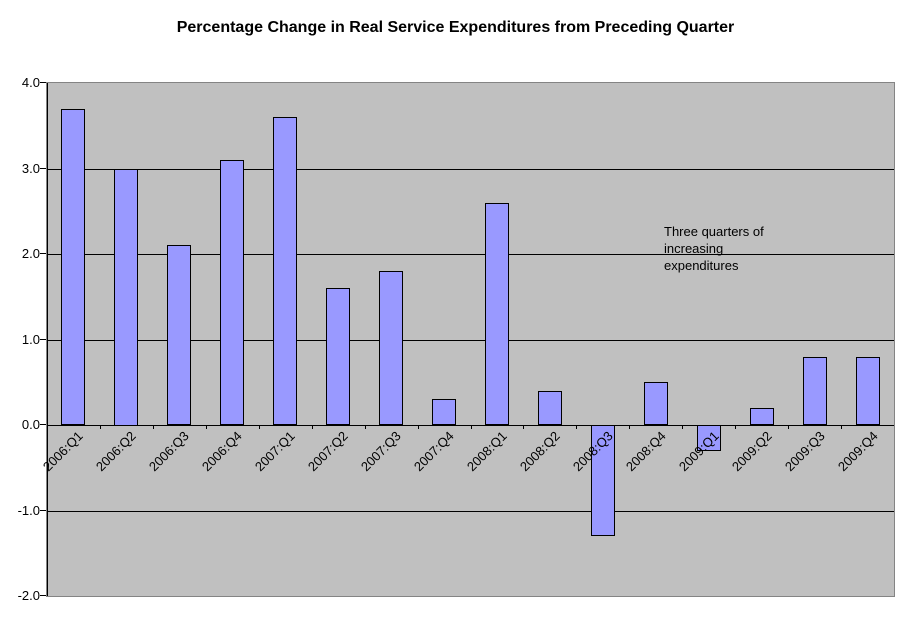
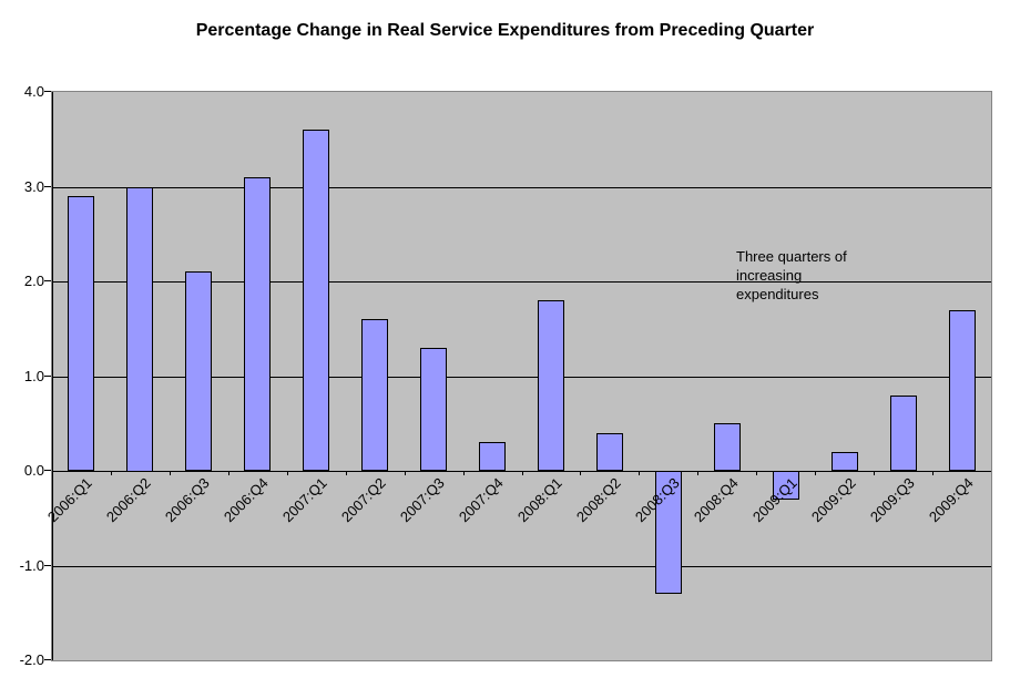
2006:Q1: 3.7 -> 2.9
2007:Q3: 1.8 -> 1.3
2008:Q1: 2.6 -> 1.8
2009:Q4: 0.8 -> 1.7
